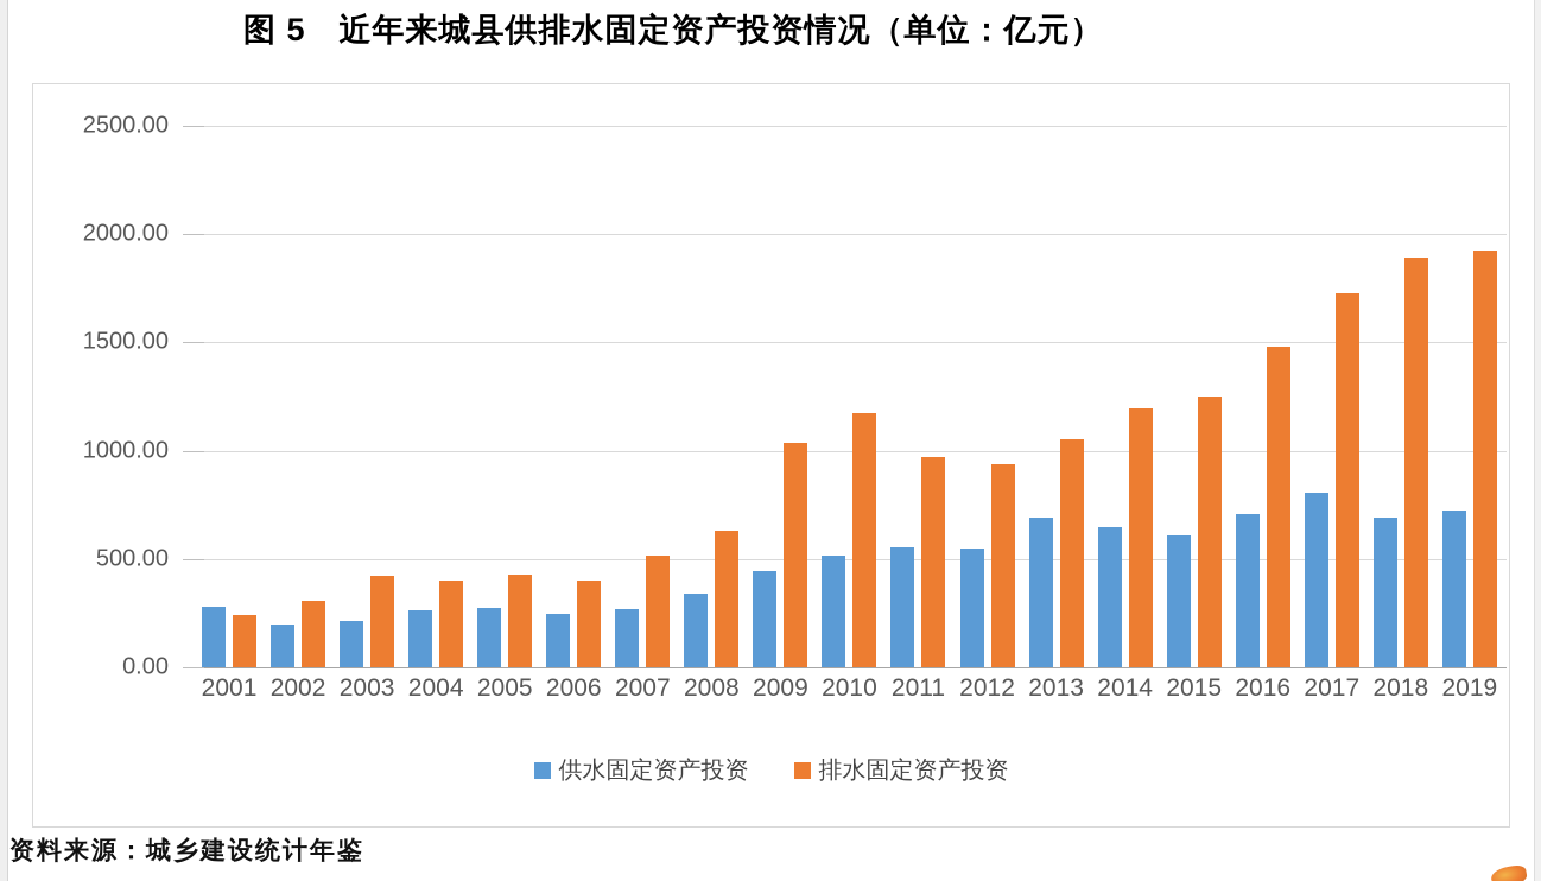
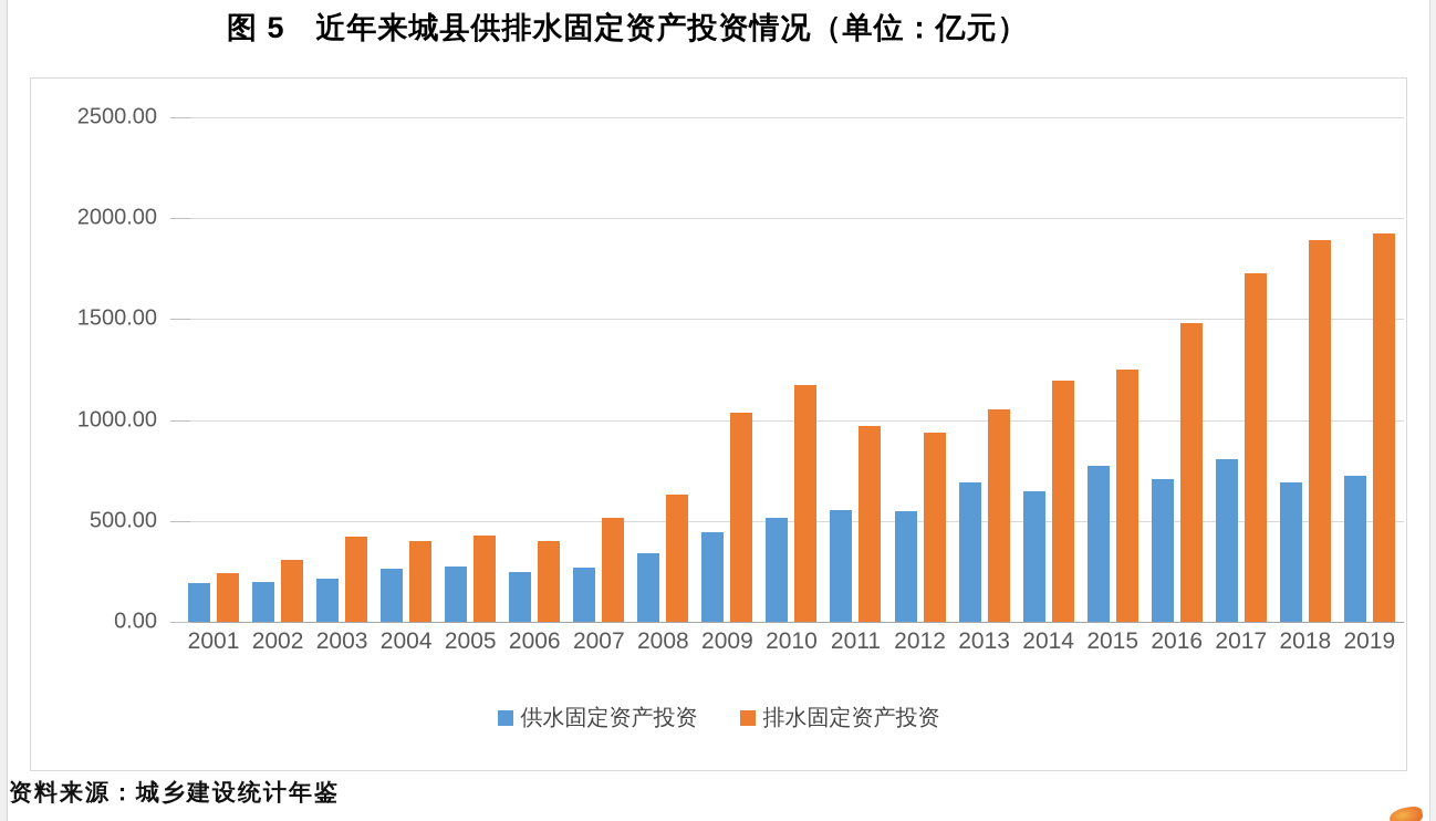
供水固定资产投资/2001: 280 -> 190
供水固定资产投资/2015: 610 -> 780
